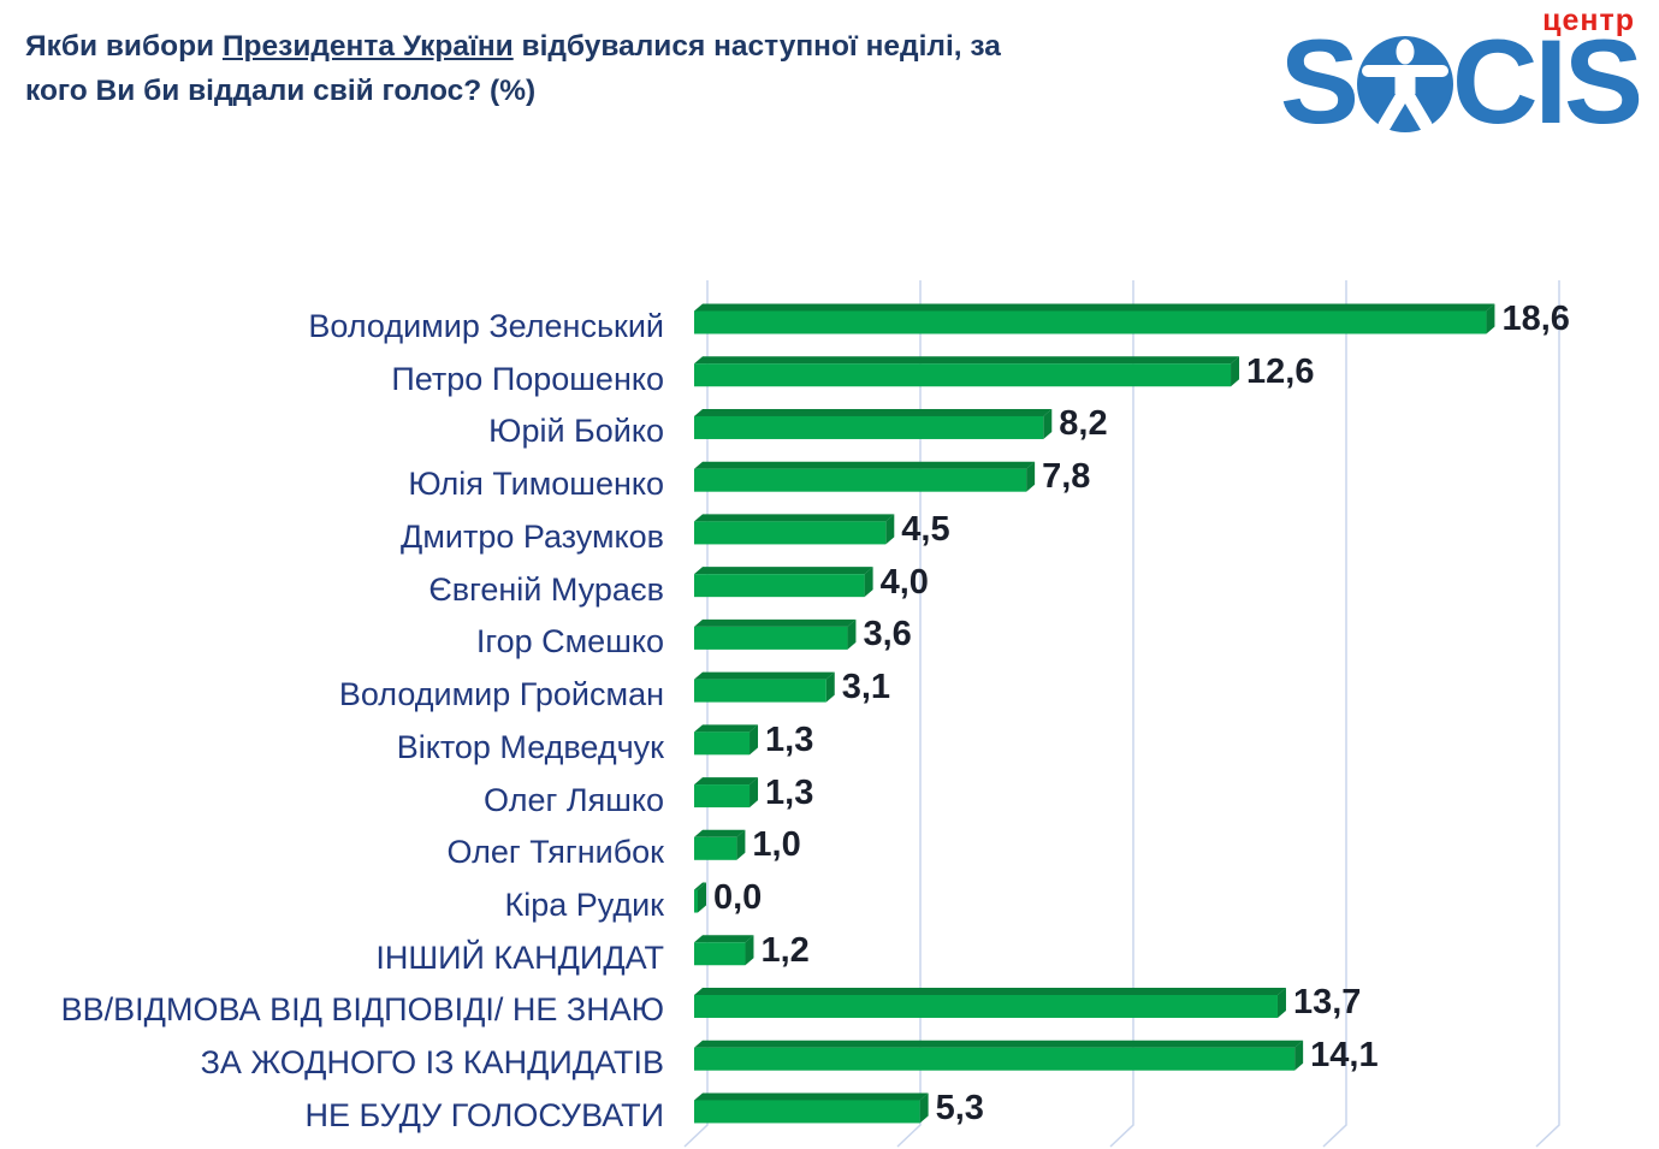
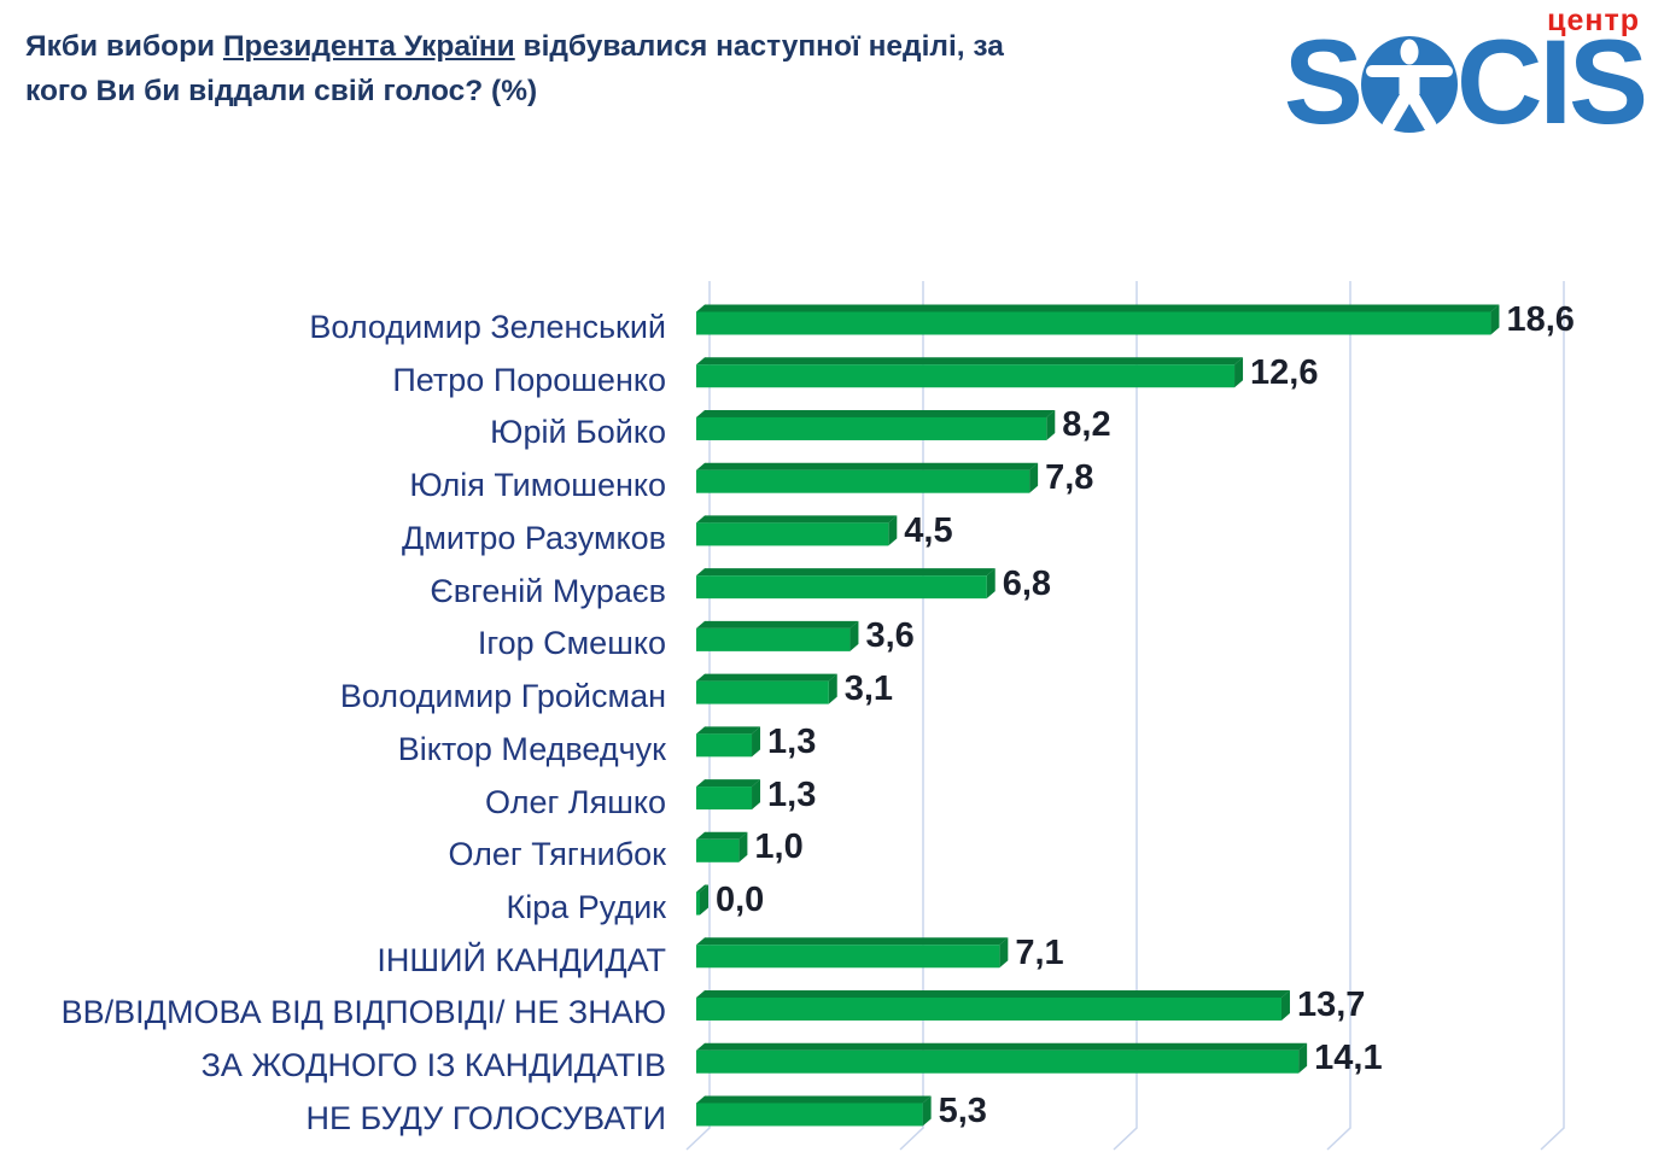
Євгеній Мураєв: 4,0 -> 6,8
ІНШИЙ КАНДИДАТ: 1,2 -> 7,1
